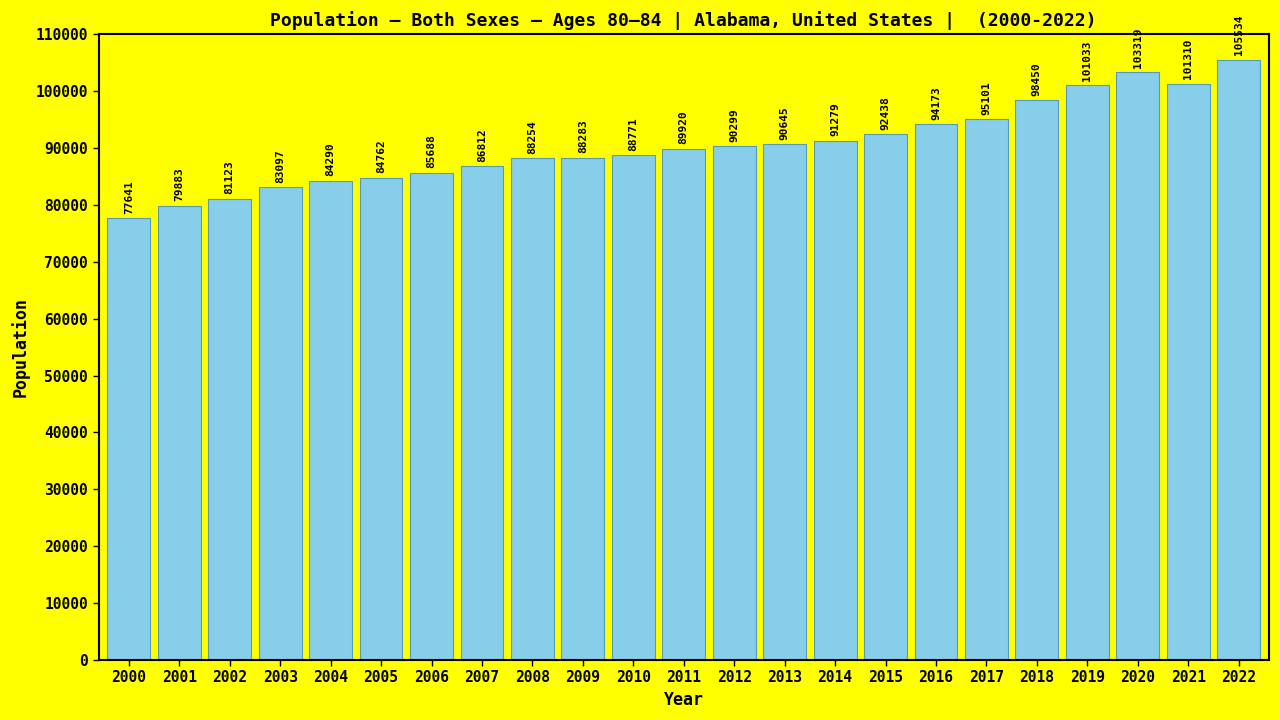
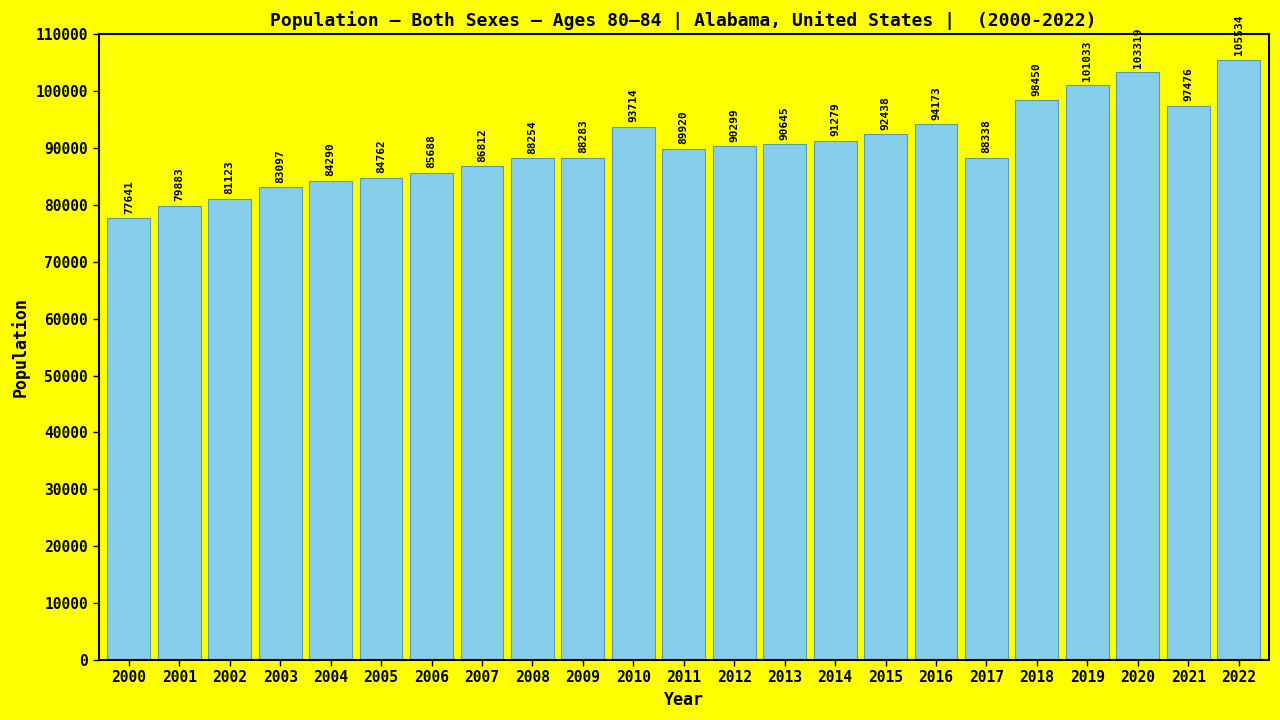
2010: 88771 -> 93714
2017: 95101 -> 88338
2021: 101310 -> 97476
